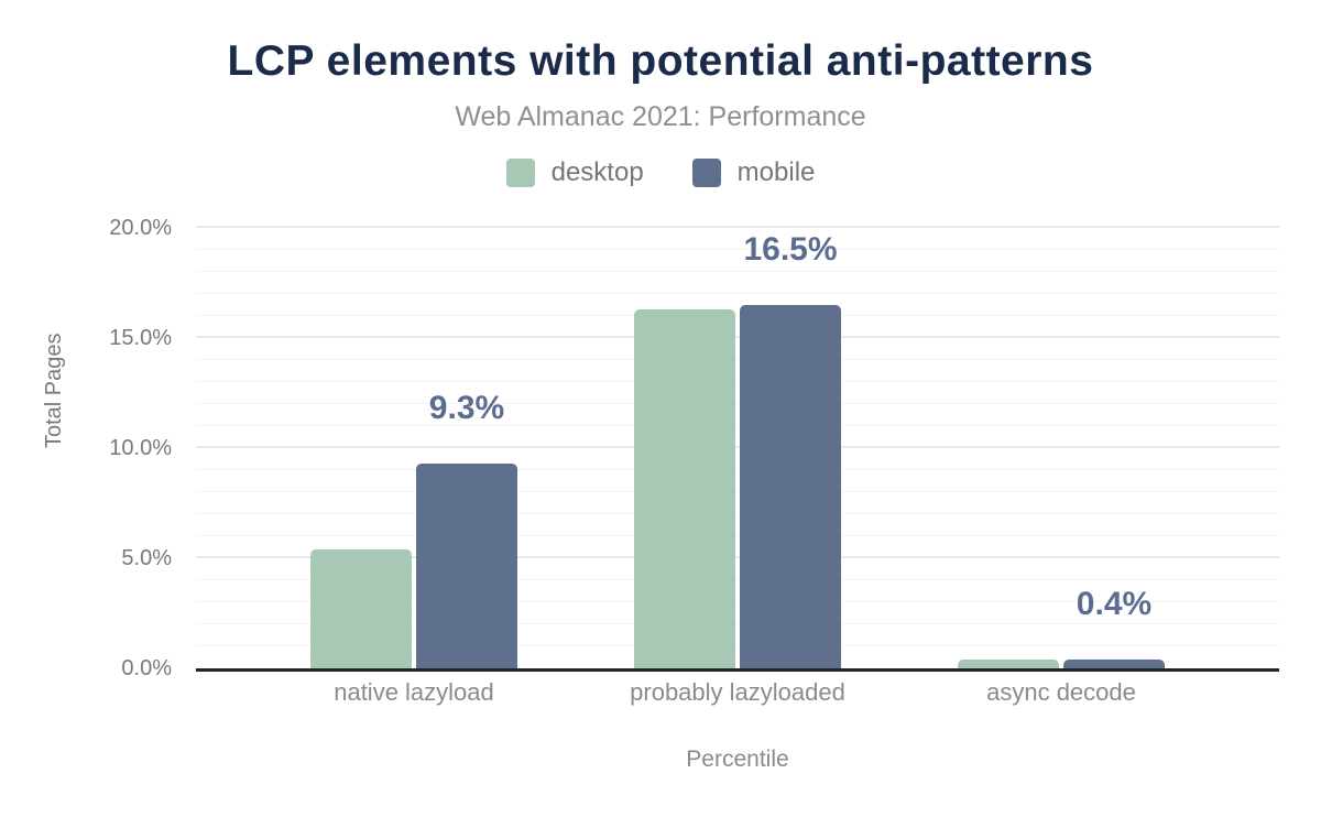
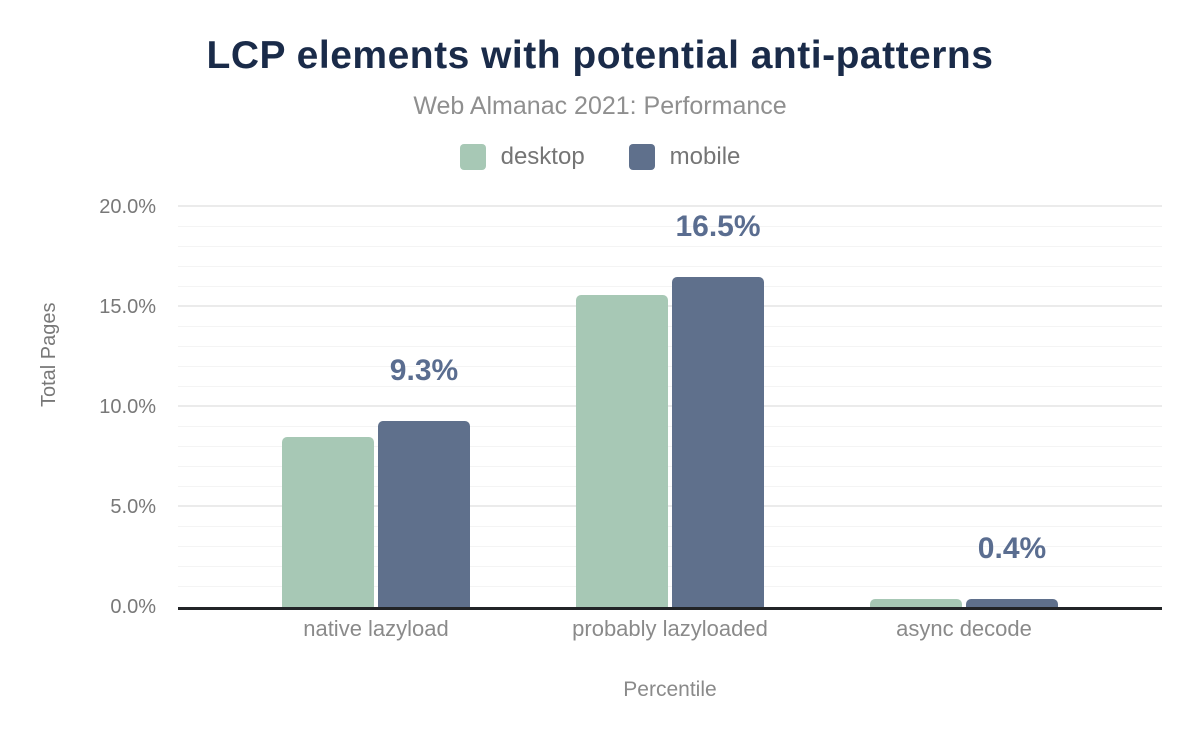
desktop/native lazyload: 5.4% -> 8.5%
desktop/probably lazyloaded: 16.3% -> 15.6%
